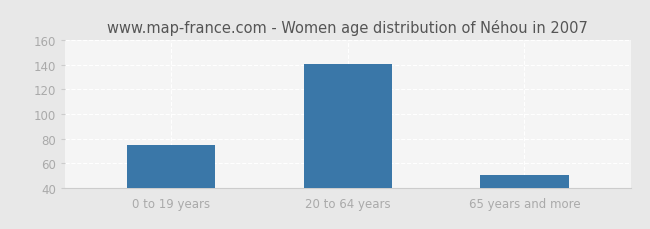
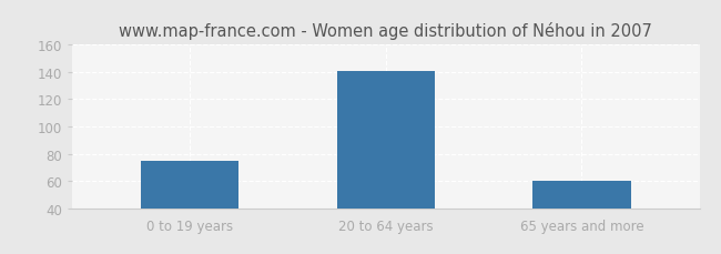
65 years and more: 50 -> 60
